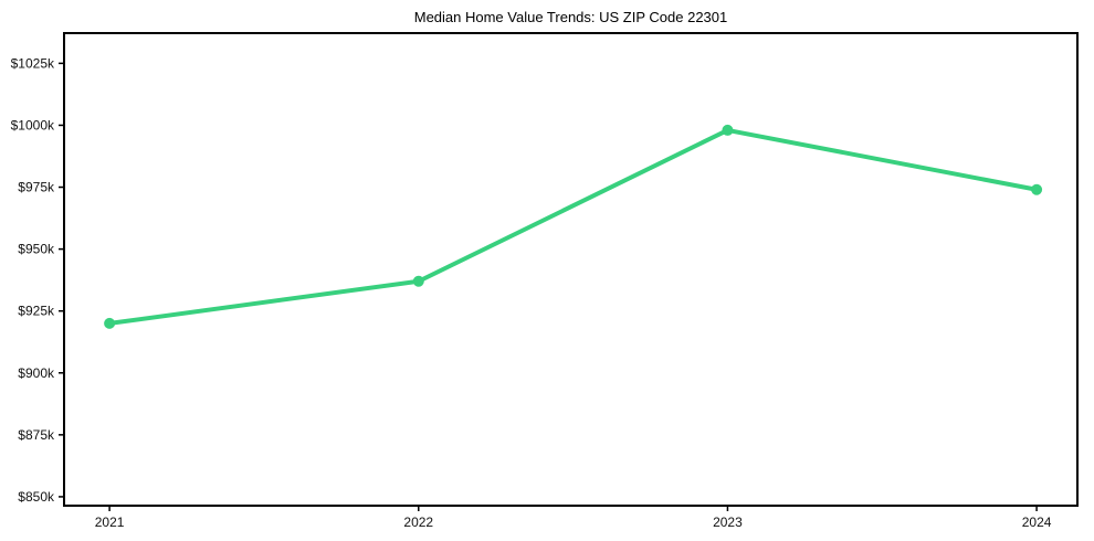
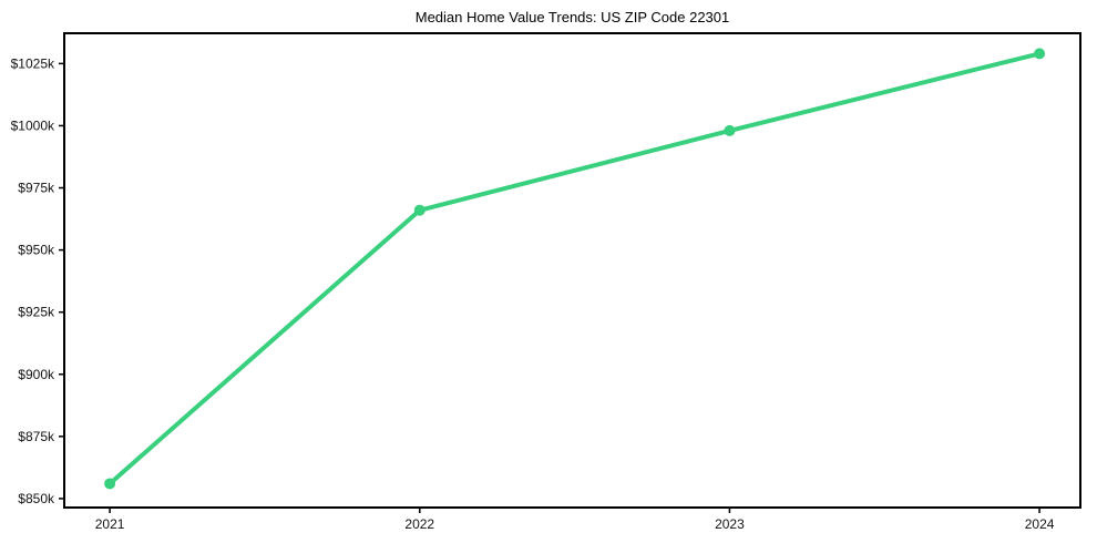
2021: $920k -> $856k
2022: $937k -> $966k
2024: $974k -> $1029k
